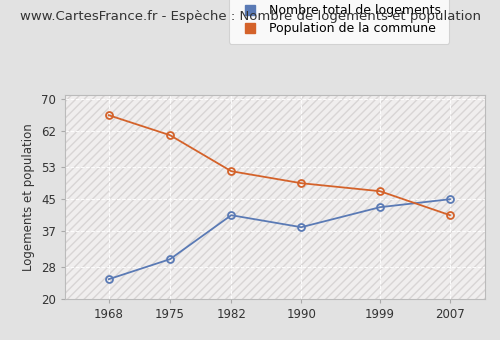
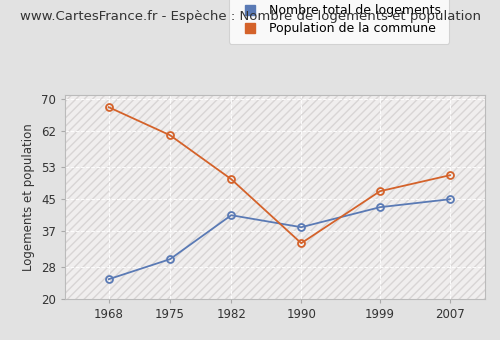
Population de la commune/1968: 66 -> 68
Population de la commune/1982: 52 -> 50
Population de la commune/1990: 49 -> 34
Population de la commune/2007: 41 -> 51
